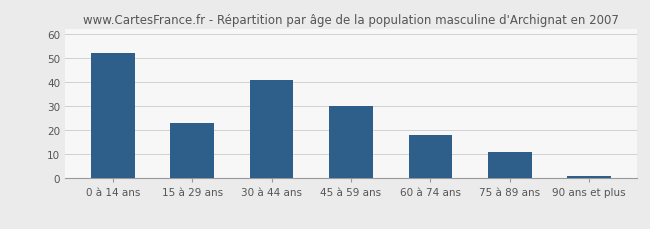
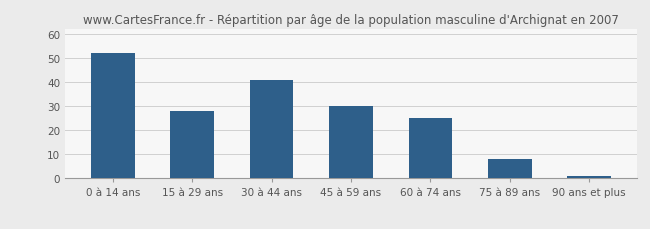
15 à 29 ans: 23 -> 28
60 à 74 ans: 18 -> 25
75 à 89 ans: 11 -> 8
